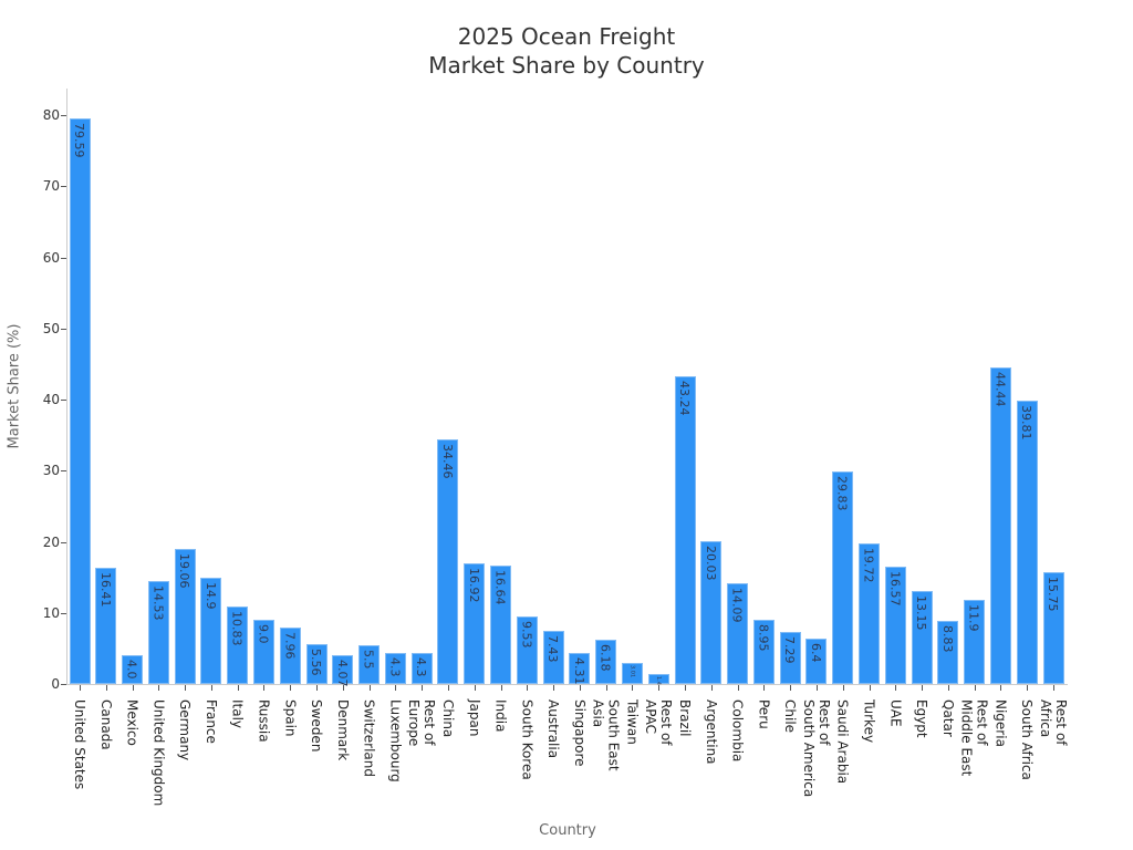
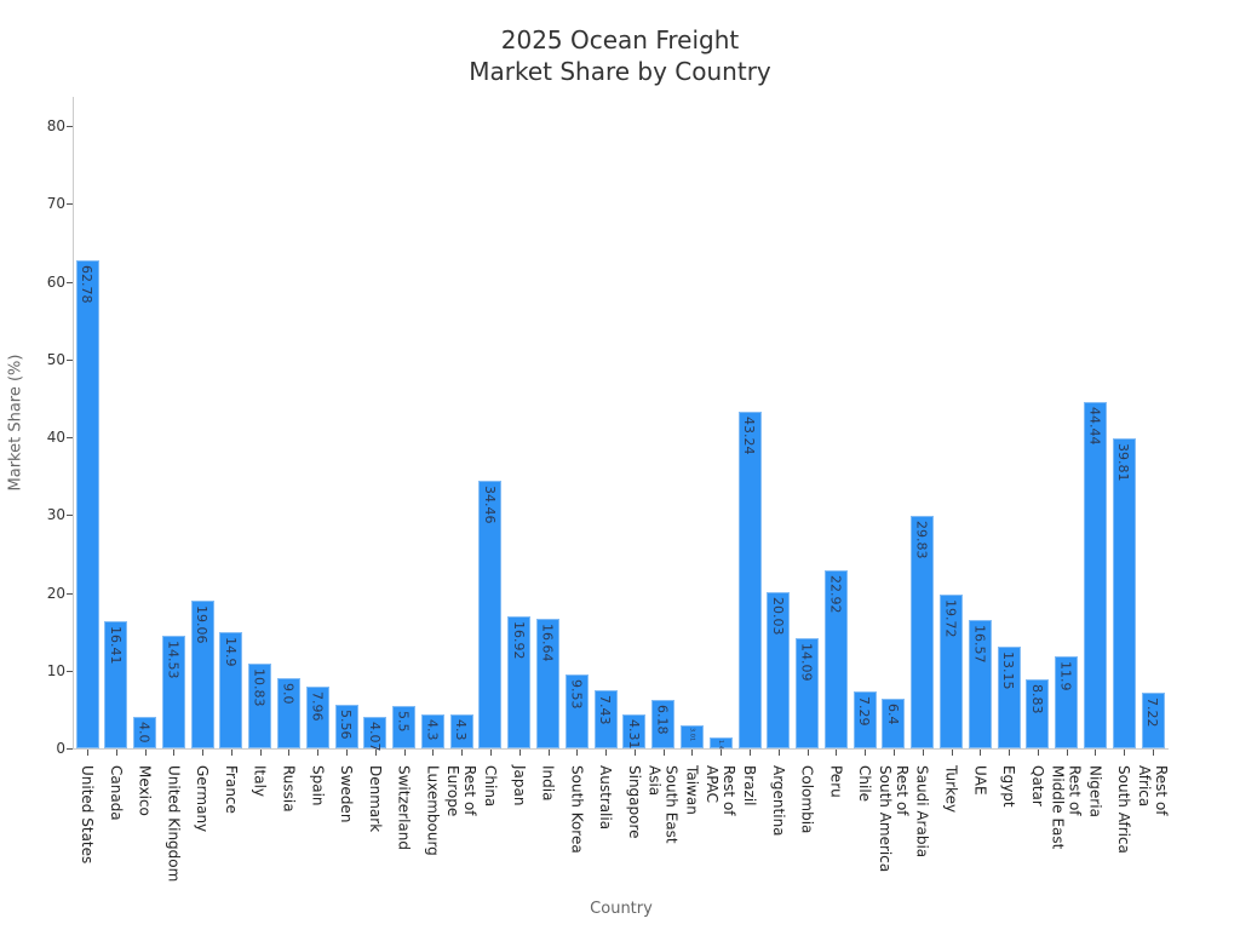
United States: 79.59 -> 62.78
Peru: 8.95 -> 22.92
Rest of Africa: 15.75 -> 7.22
